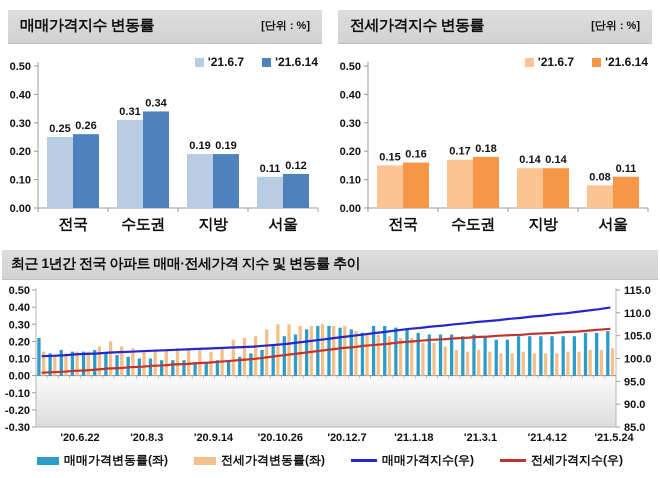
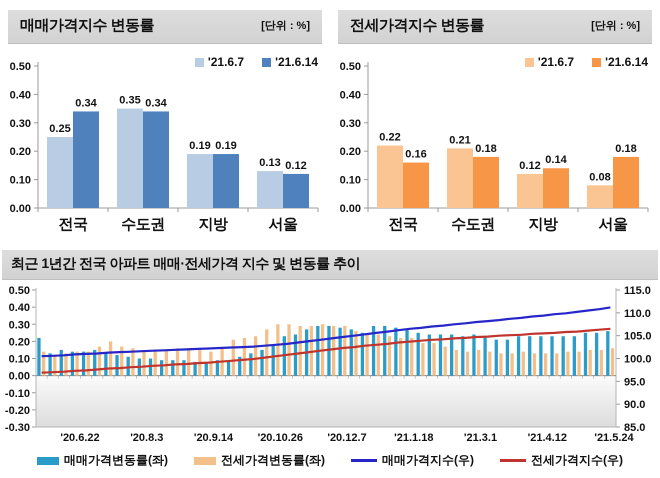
매매가격지수 변동률/'21.6.14/전국: 0.26 -> 0.34
매매가격지수 변동률/'21.6.7/수도권: 0.31 -> 0.35
매매가격지수 변동률/'21.6.7/서울: 0.11 -> 0.13
전세가격지수 변동률/'21.6.7/전국: 0.15 -> 0.22
전세가격지수 변동률/'21.6.7/수도권: 0.17 -> 0.21
전세가격지수 변동률/'21.6.7/지방: 0.14 -> 0.12
전세가격지수 변동률/'21.6.14/서울: 0.11 -> 0.18
